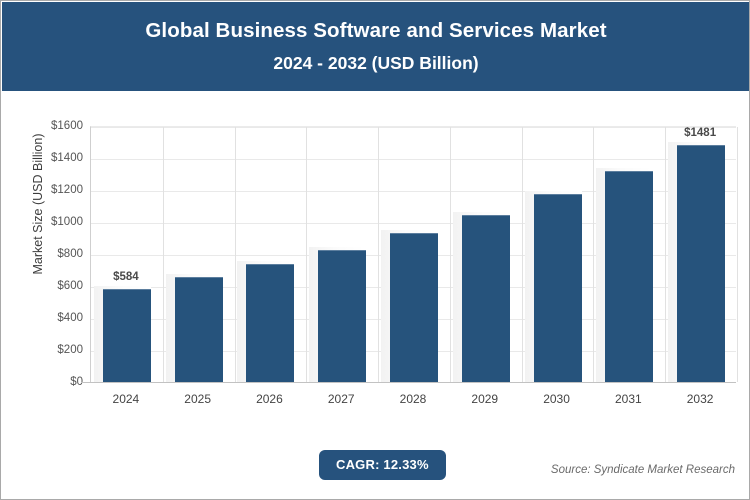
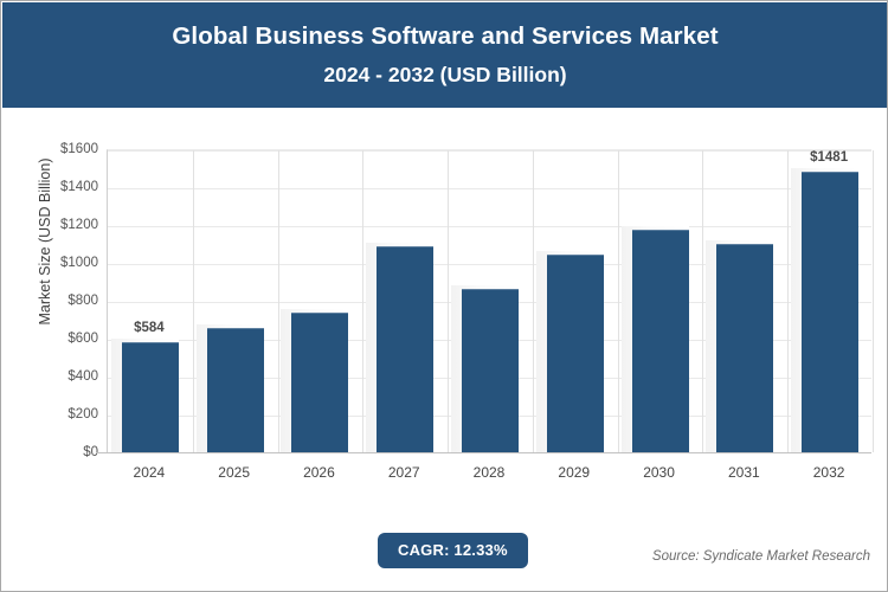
2027: $830 -> $1090
2028: $930 -> $860
2031: $1320 -> $1100
